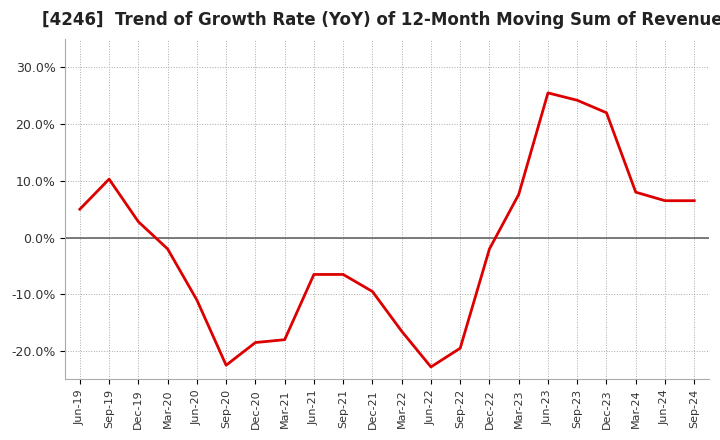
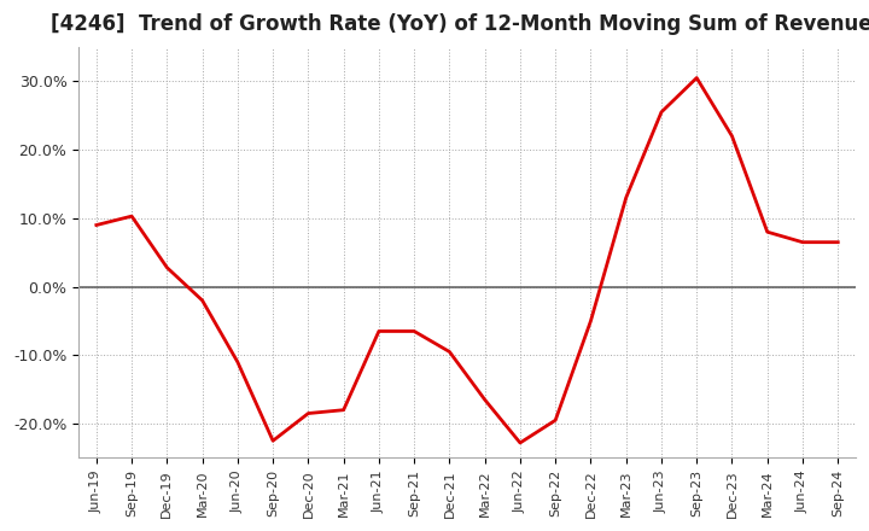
Jun-19: 5.0% -> 9.0%
Dec-22: -2.0% -> -5.0%
Mar-23: 7.6% -> 13.0%
Sep-23: 24.2% -> 30.5%
